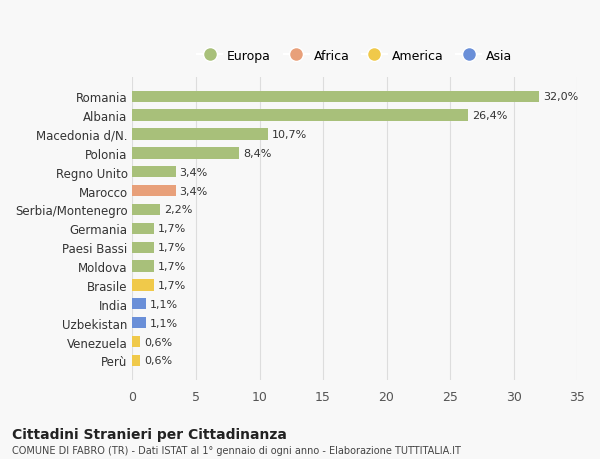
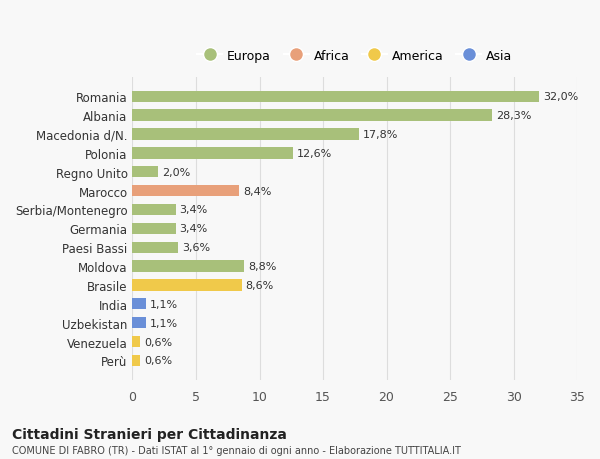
Albania: 26,4% -> 28,3%
Macedonia d/N.: 10,7% -> 17,8%
Polonia: 8,4% -> 12,6%
Regno Unito: 3,4% -> 2,0%
Marocco: 3,4% -> 8,4%
Serbia/Montenegro: 2,2% -> 3,4%
Germania: 1,7% -> 3,4%
Paesi Bassi: 1,7% -> 3,6%
Moldova: 1,7% -> 8,8%
Brasile: 1,7% -> 8,6%
